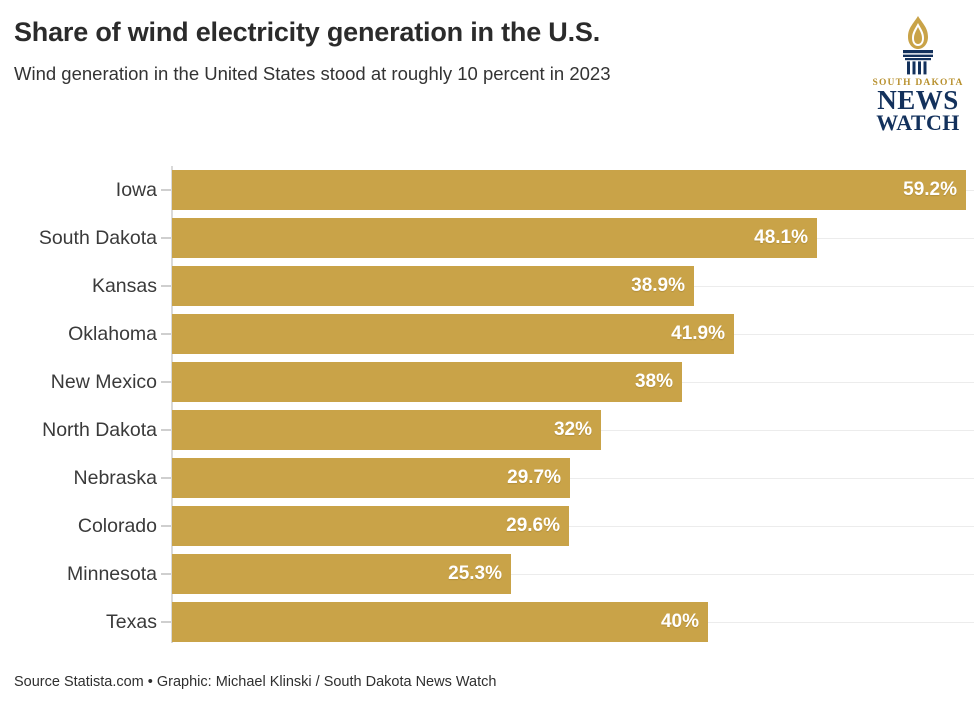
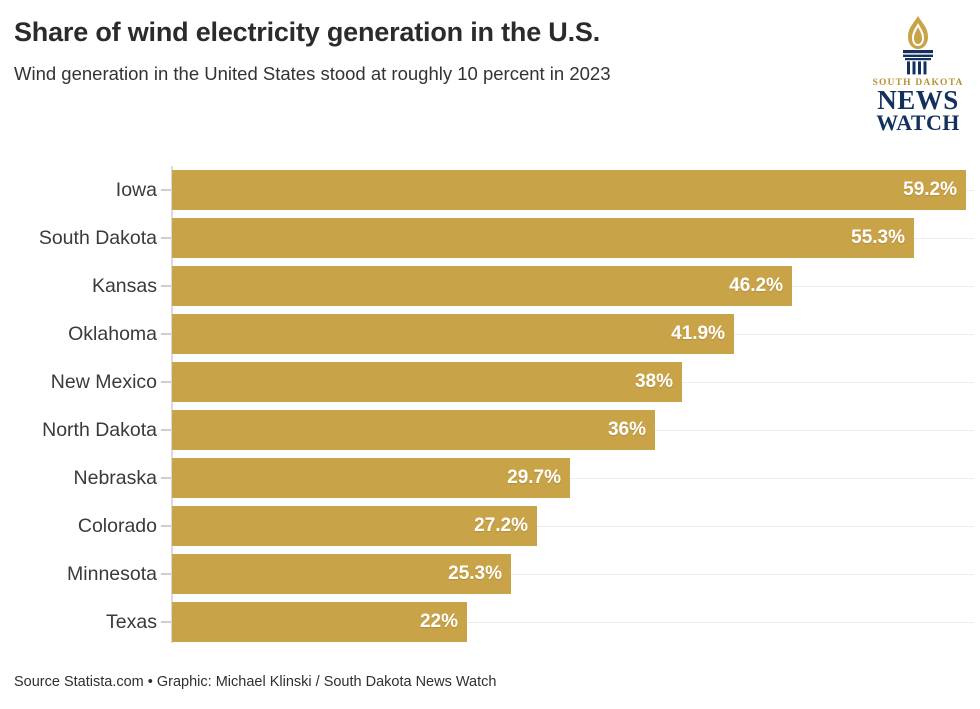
South Dakota: 48.1% -> 55.3%
Kansas: 38.9% -> 46.2%
North Dakota: 32% -> 36%
Colorado: 29.6% -> 27.2%
Texas: 40% -> 22%
